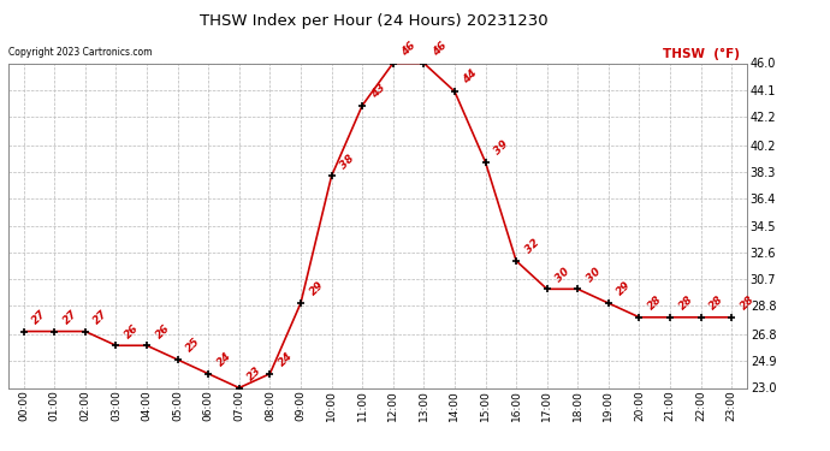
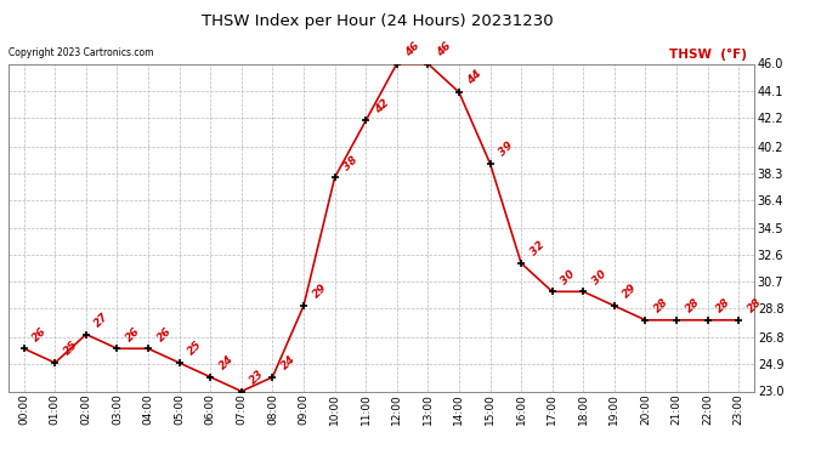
00:00: 27 -> 26
01:00: 27 -> 25
11:00: 43 -> 42
